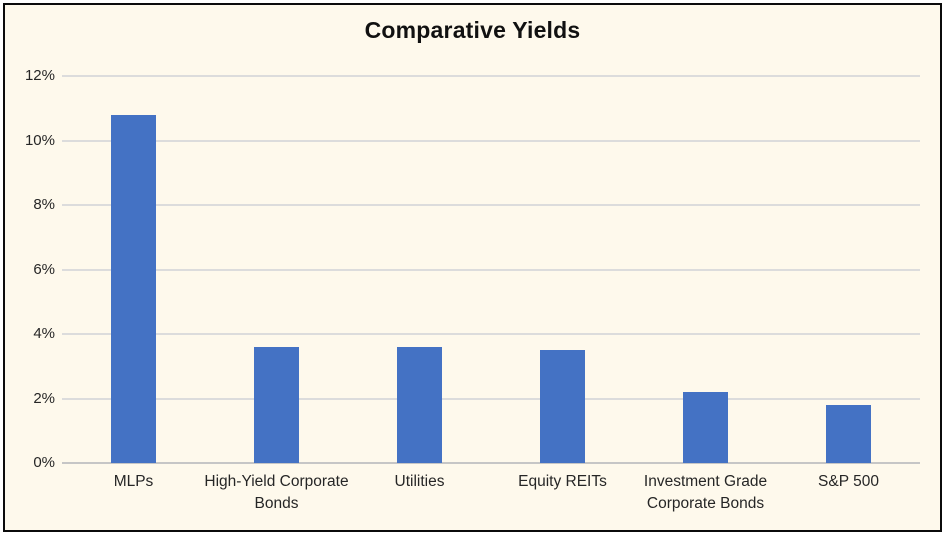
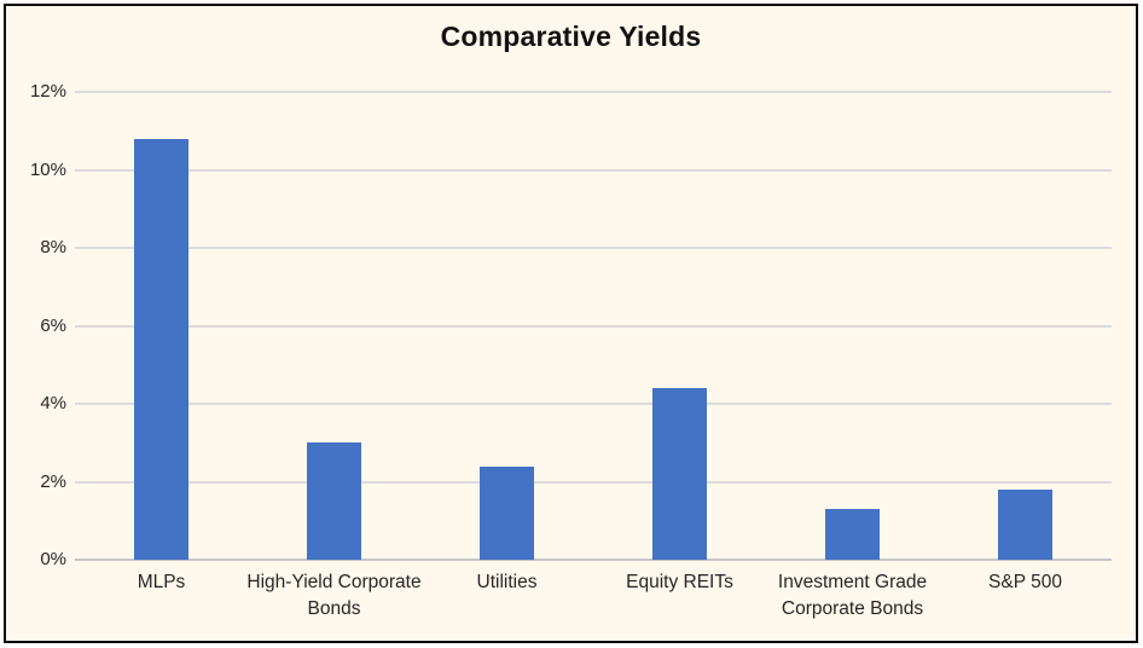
High-Yield Corporate Bonds: 3.6% -> 3.0%
Utilities: 3.6% -> 2.4%
Equity REITs: 3.5% -> 4.4%
Investment Grade Corporate Bonds: 2.2% -> 1.3%
